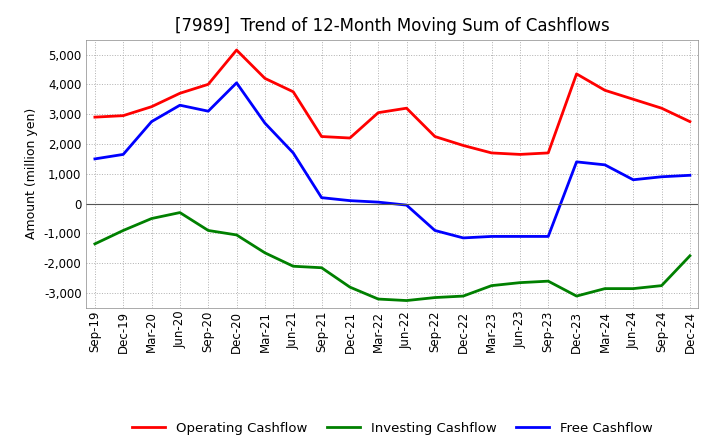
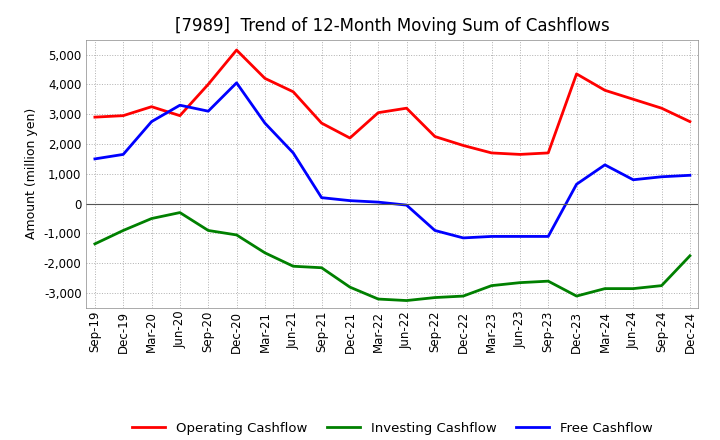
Operating Cashflow/Jun-20: 3,700 -> 2,950
Operating Cashflow/Sep-21: 2,250 -> 2,700
Free Cashflow/Dec-23: 1,400 -> 650
